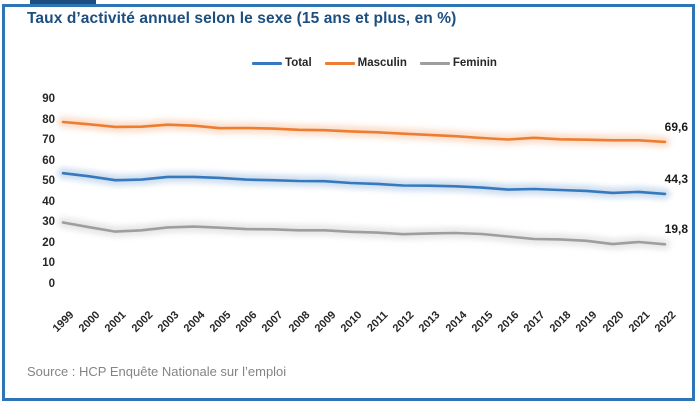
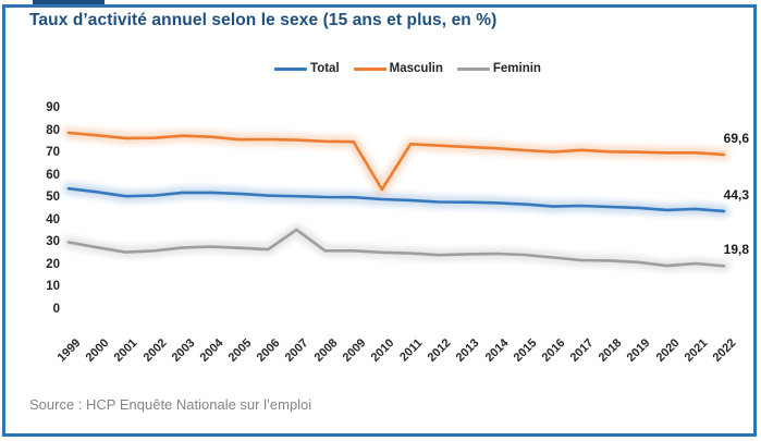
Feminin/2007: 27 -> 36
Masculin/2010: 75 -> 54
